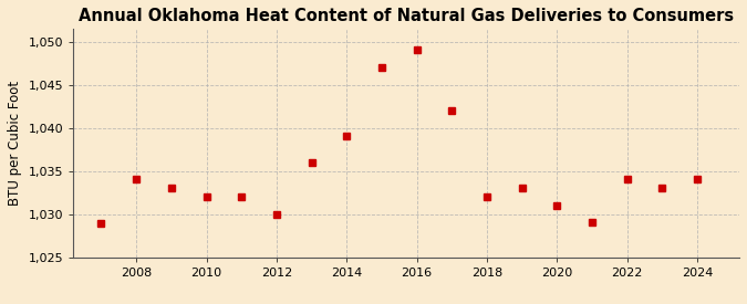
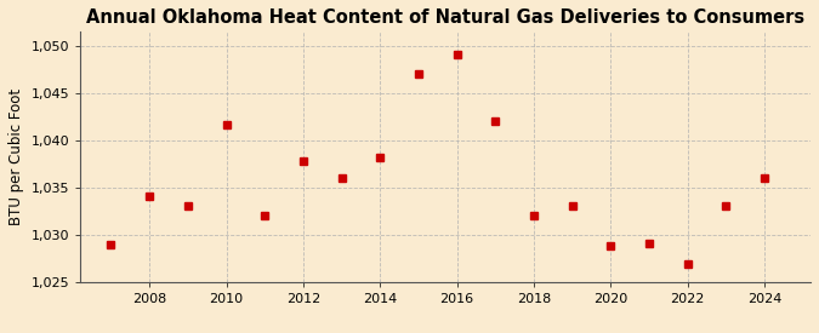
2010: 1,032.0 -> 1,041.6
2012: 1,030.0 -> 1,037.8
2014: 1,039.0 -> 1,038.2
2020: 1,031.0 -> 1,028.8
2022: 1,034.0 -> 1,026.8
2024: 1,034.0 -> 1,036.0
